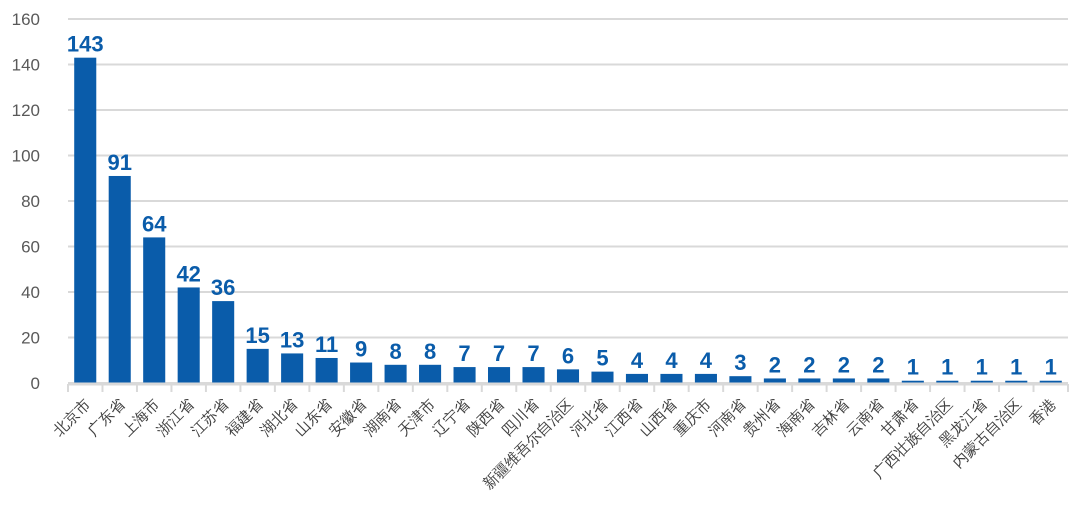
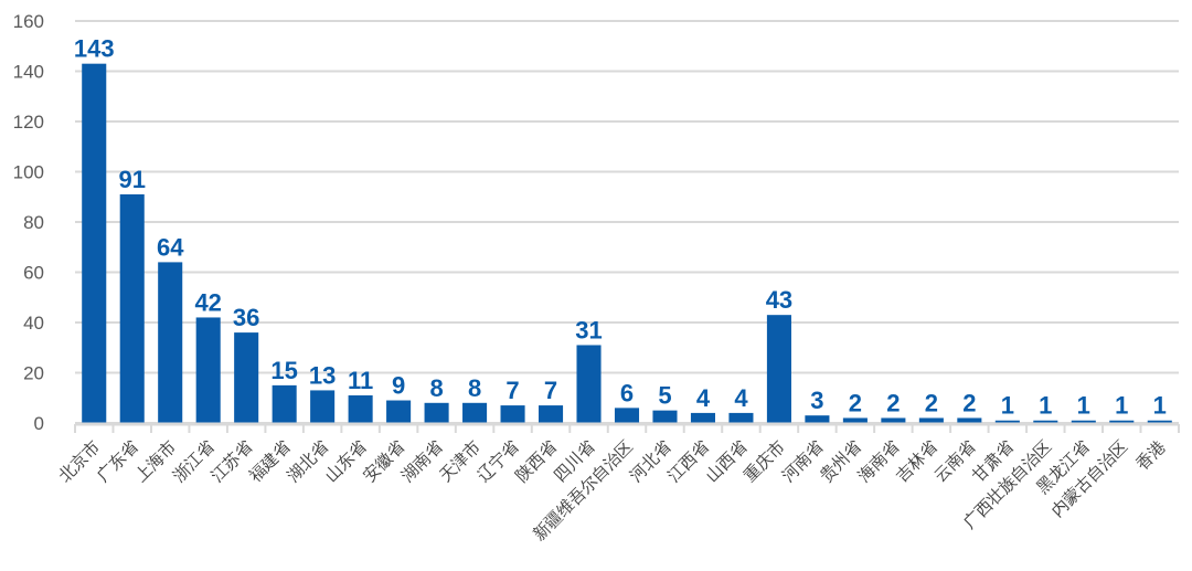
四川省: 7 -> 31
重庆市: 4 -> 43
